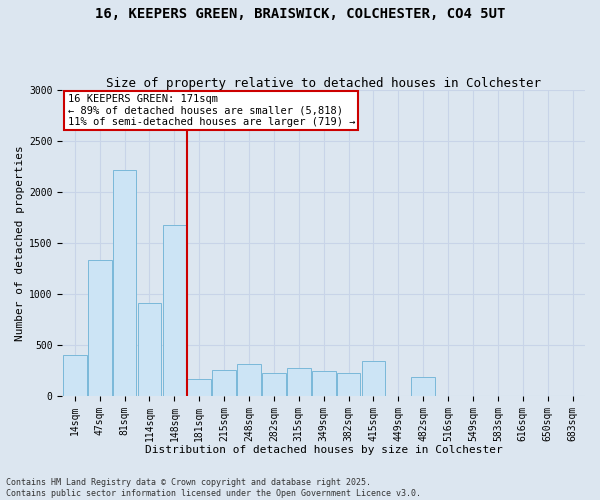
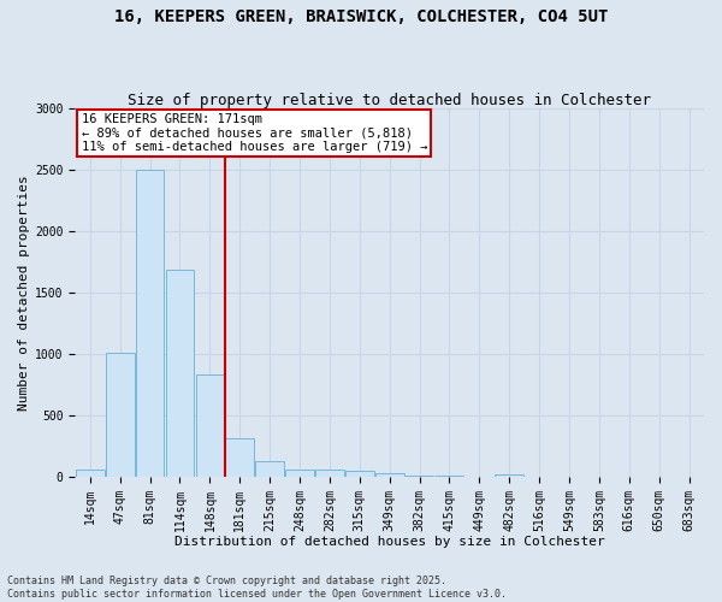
14sqm: 400 -> 60
47sqm: 1330 -> 1010
81sqm: 2210 -> 2500
114sqm: 910 -> 1680
148sqm: 1670 -> 830
181sqm: 170 -> 310
215sqm: 250 -> 130
248sqm: 310 -> 60
282sqm: 220 -> 60
315sqm: 270 -> 40
349sqm: 240 -> 20
382sqm: 220 -> 10
415sqm: 340 -> 0
482sqm: 180 -> 20
